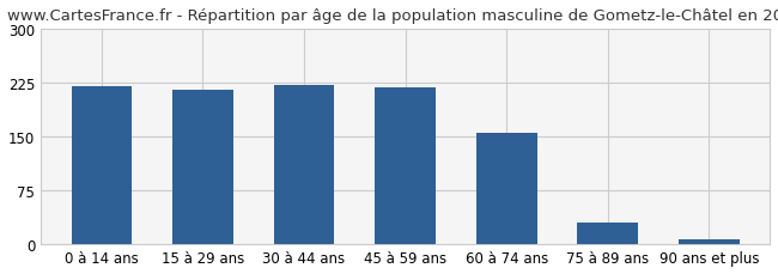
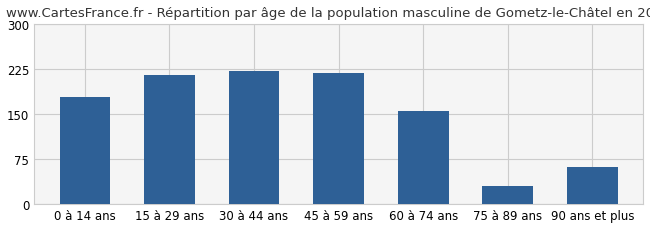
0 à 14 ans: 220 -> 178
90 ans et plus: 7 -> 62
